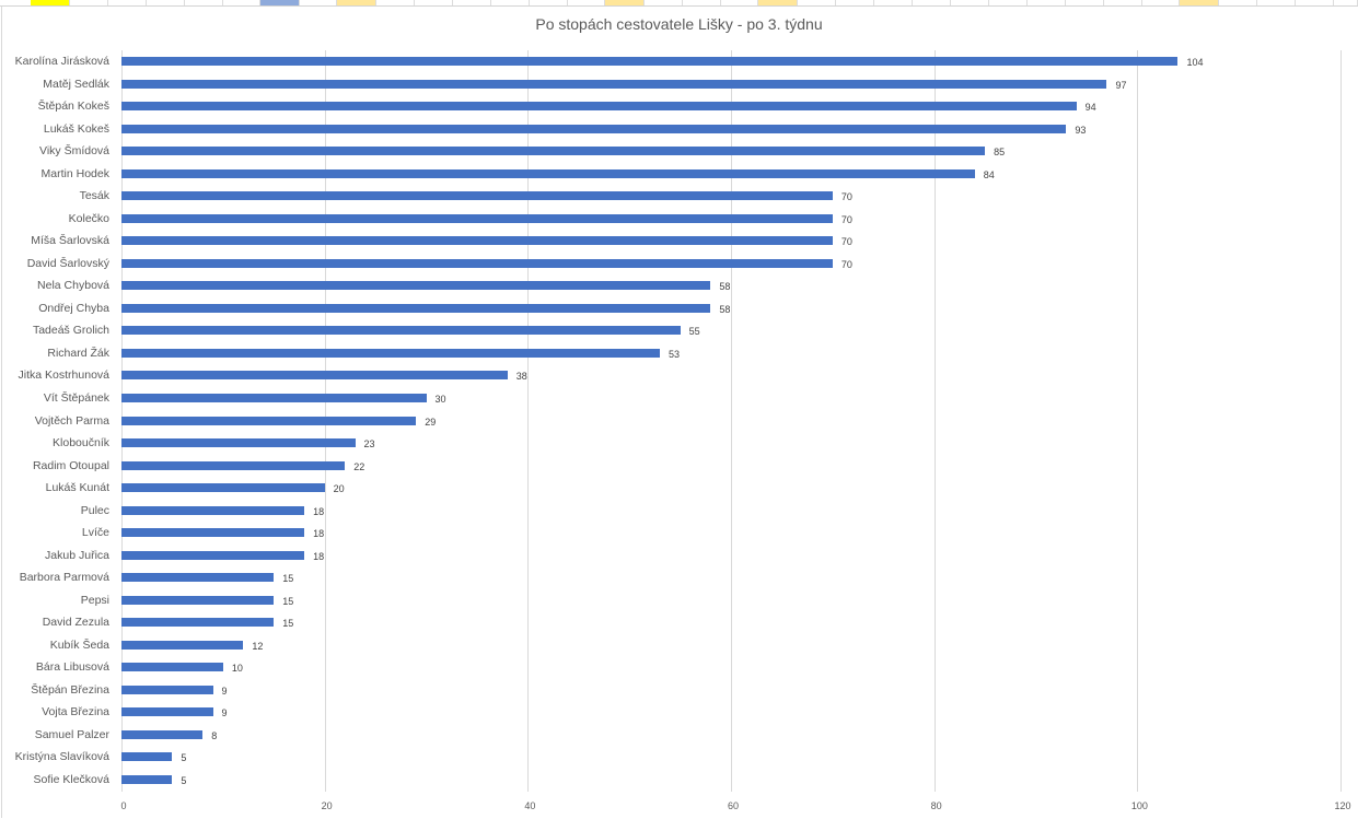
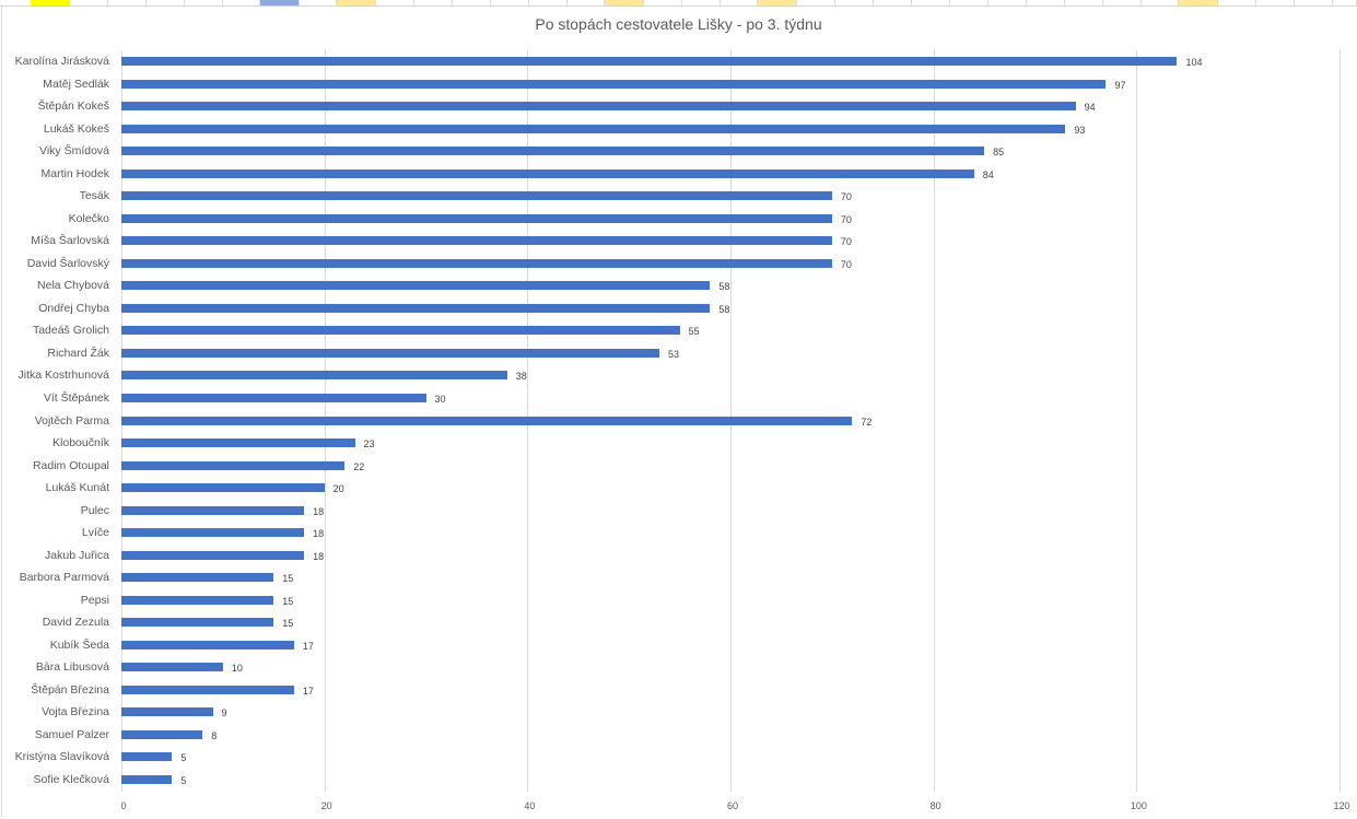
Vojtěch Parma: 29 -> 72
Kubík Šeda: 12 -> 17
Štěpán Březina: 9 -> 17
